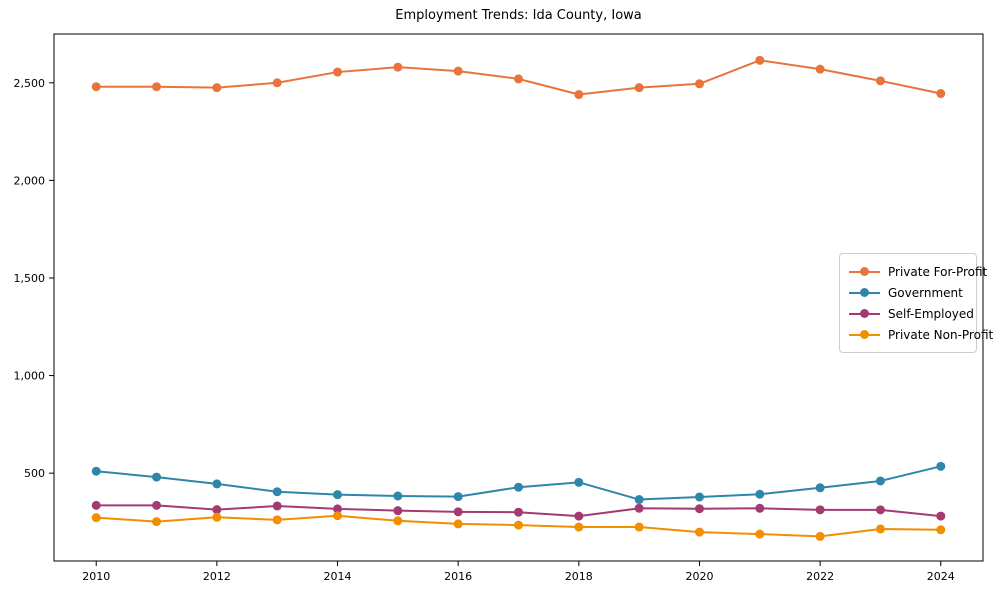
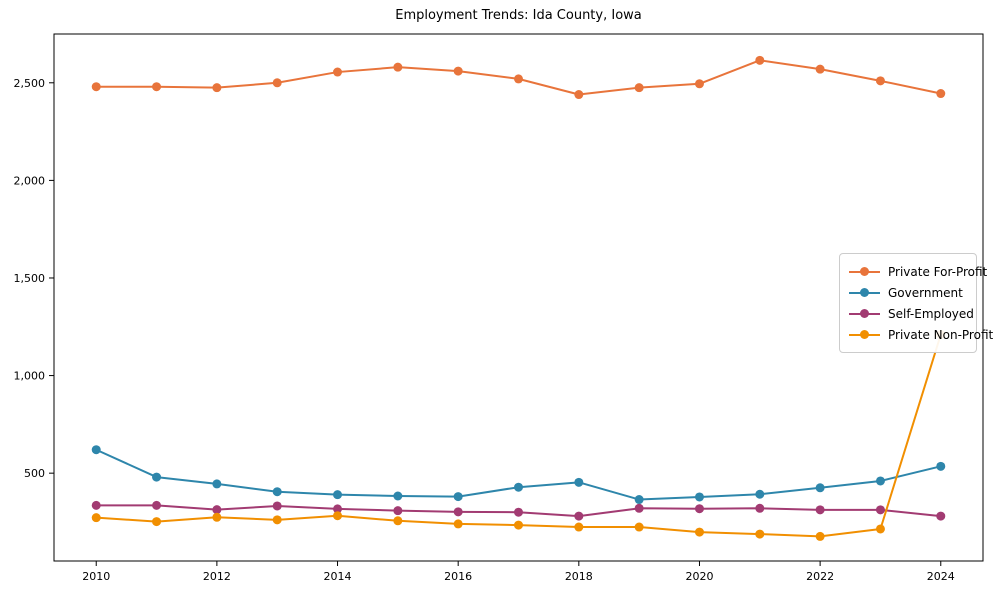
Government/2010: 510 -> 620
Private Non-Profit/2024: 210 -> 1210
